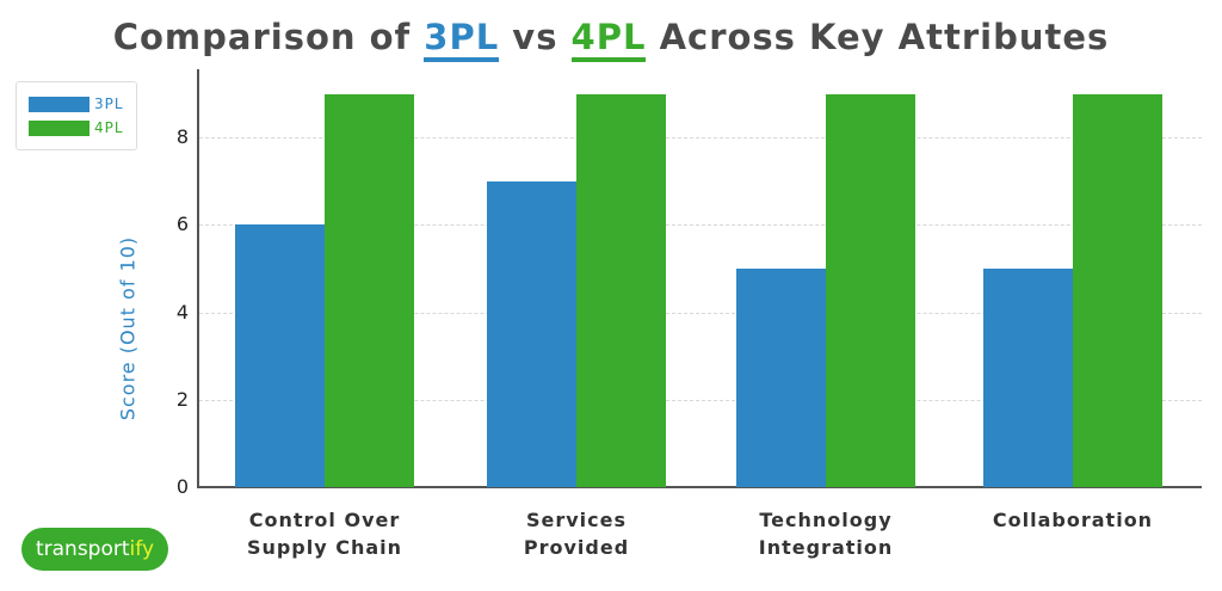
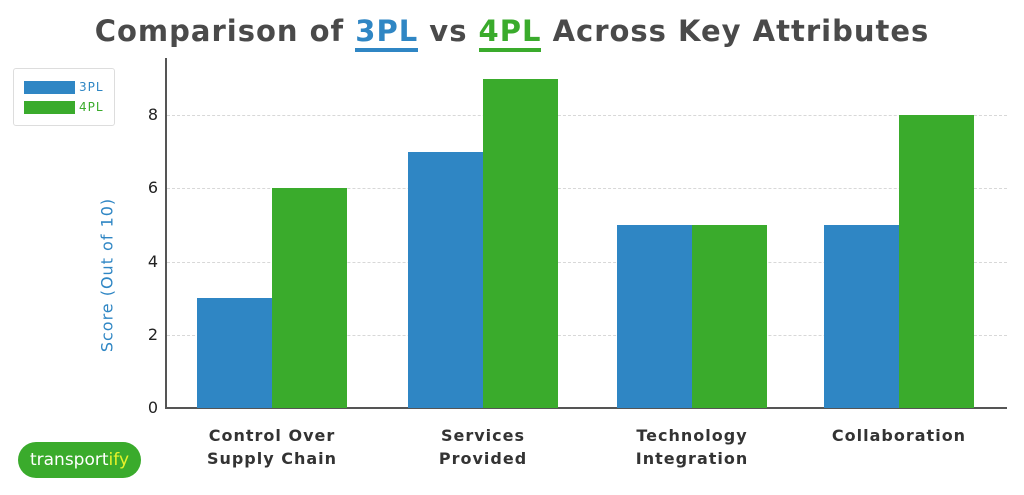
3PL/Control Over Supply Chain: 6 -> 3
4PL/Control Over Supply Chain: 9 -> 6
4PL/Technology Integration: 9 -> 5
4PL/Collaboration: 9 -> 8
